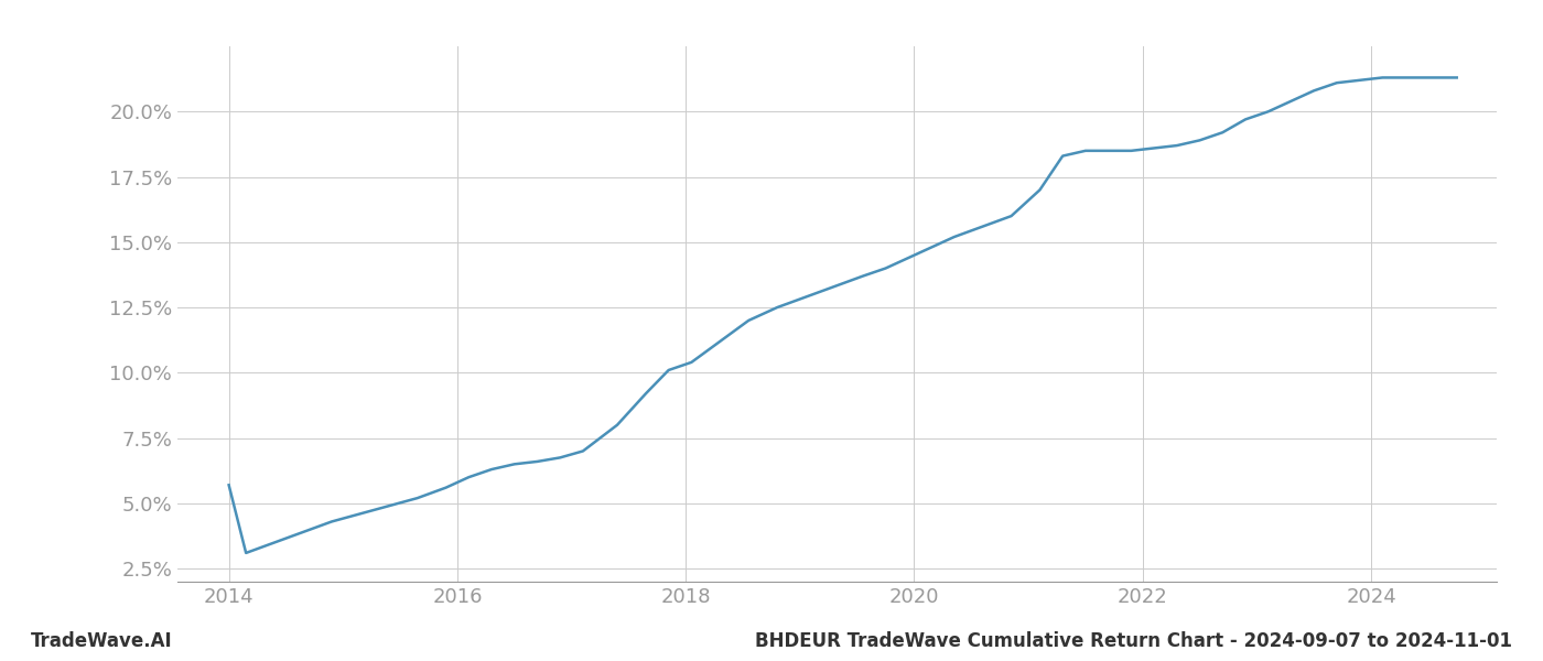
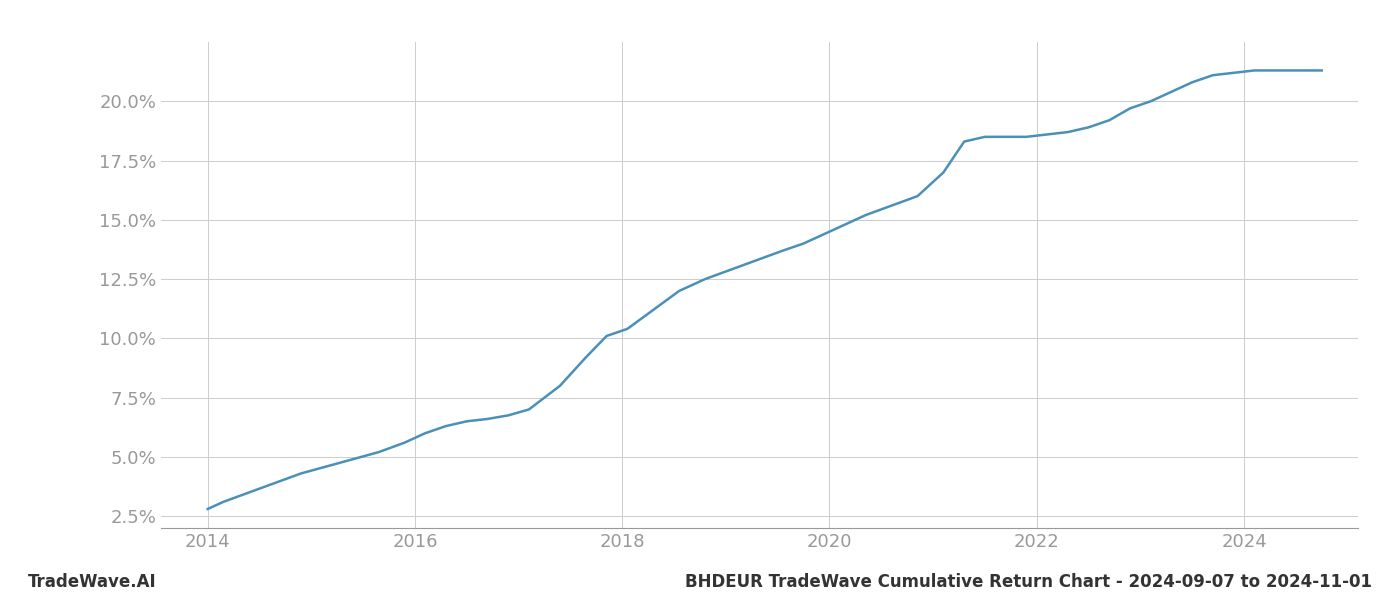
2014: 5.70% -> 2.80%
